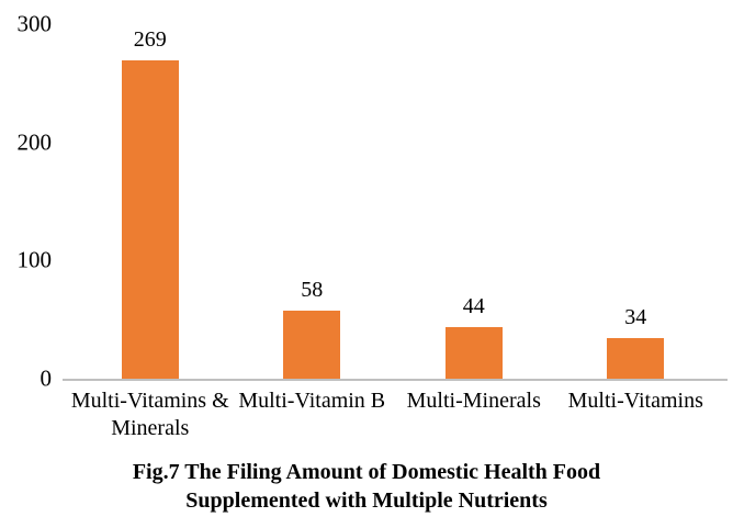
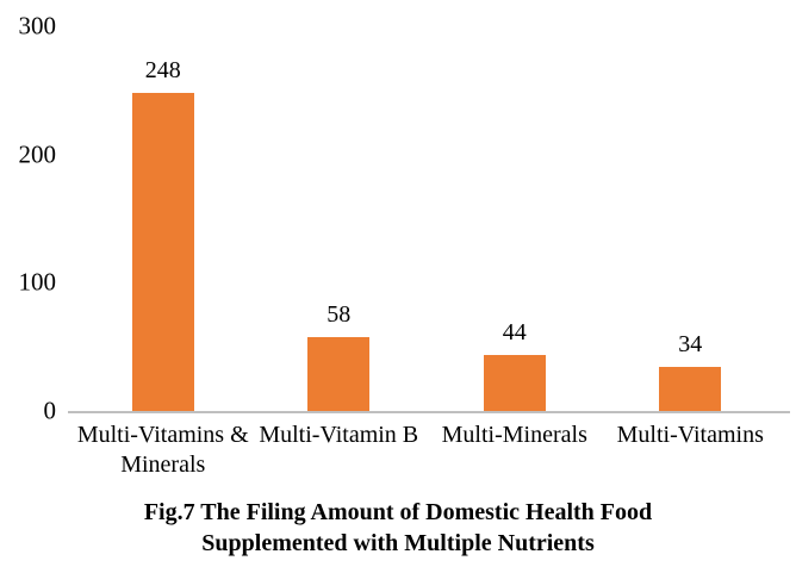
Multi-Vitamins & Minerals: 269 -> 248
